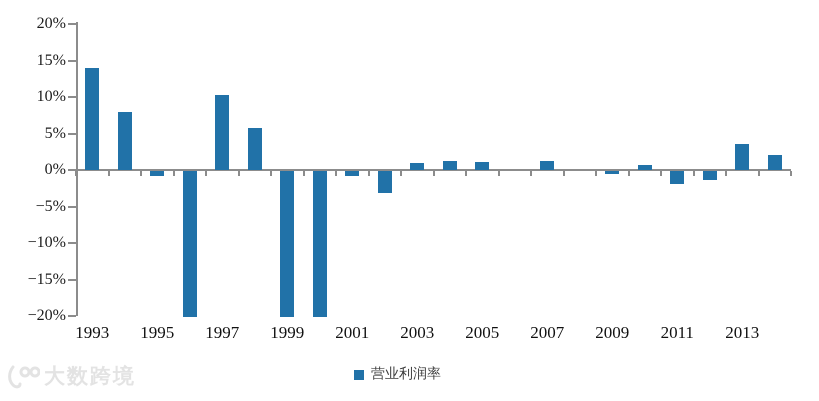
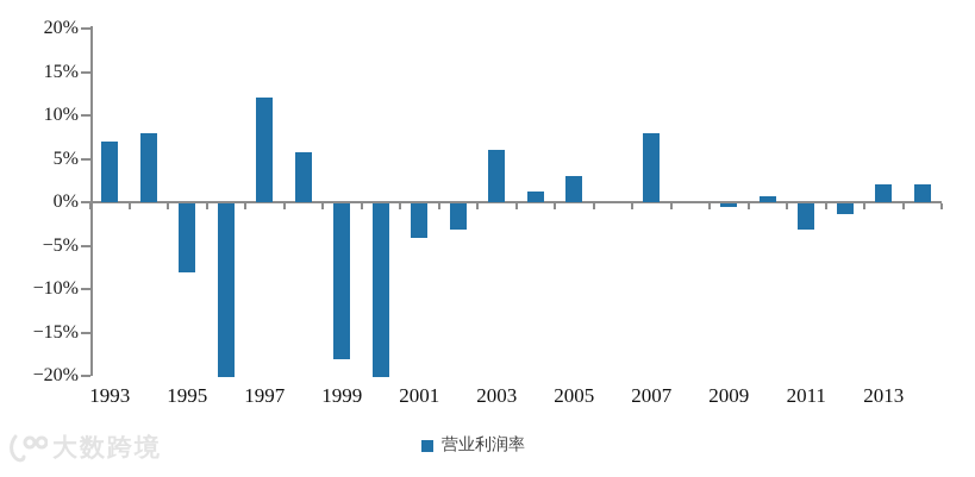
1993: 14% -> 7%
1995: -1% -> -8%
1997: 10% -> 12%
1999: -20% -> -18%
2001: -1% -> -4%
2003: 1% -> 6%
2005: 1% -> 3%
2007: 1% -> 8%
2011: -2% -> -3%
2013: 4% -> 2%
